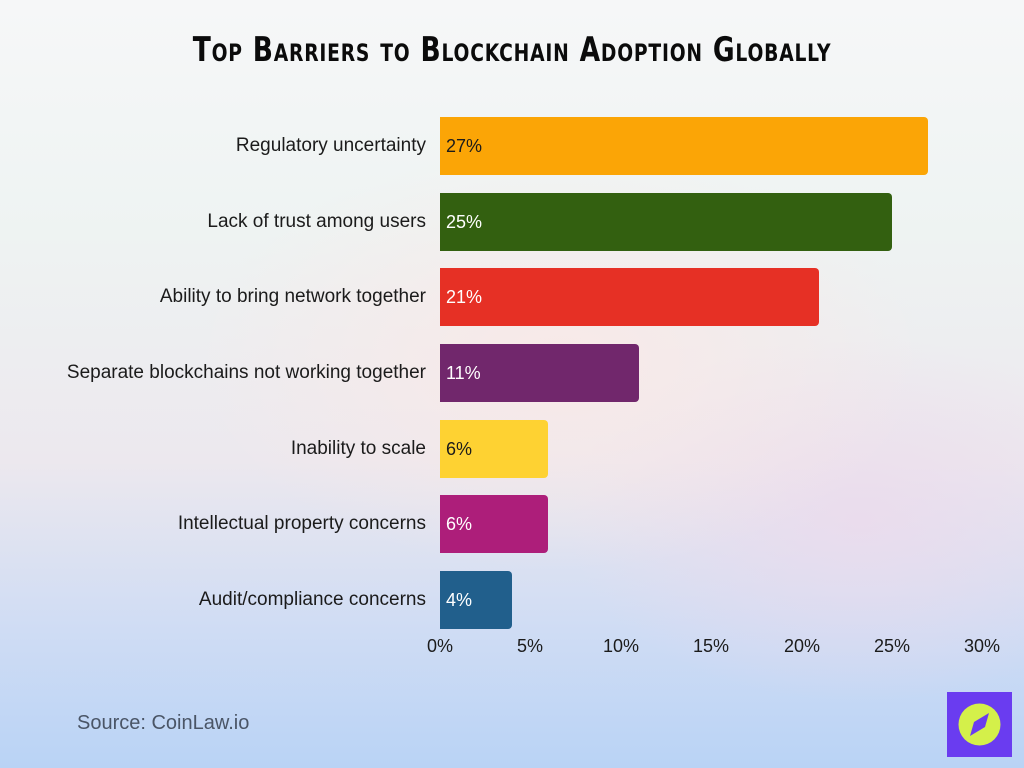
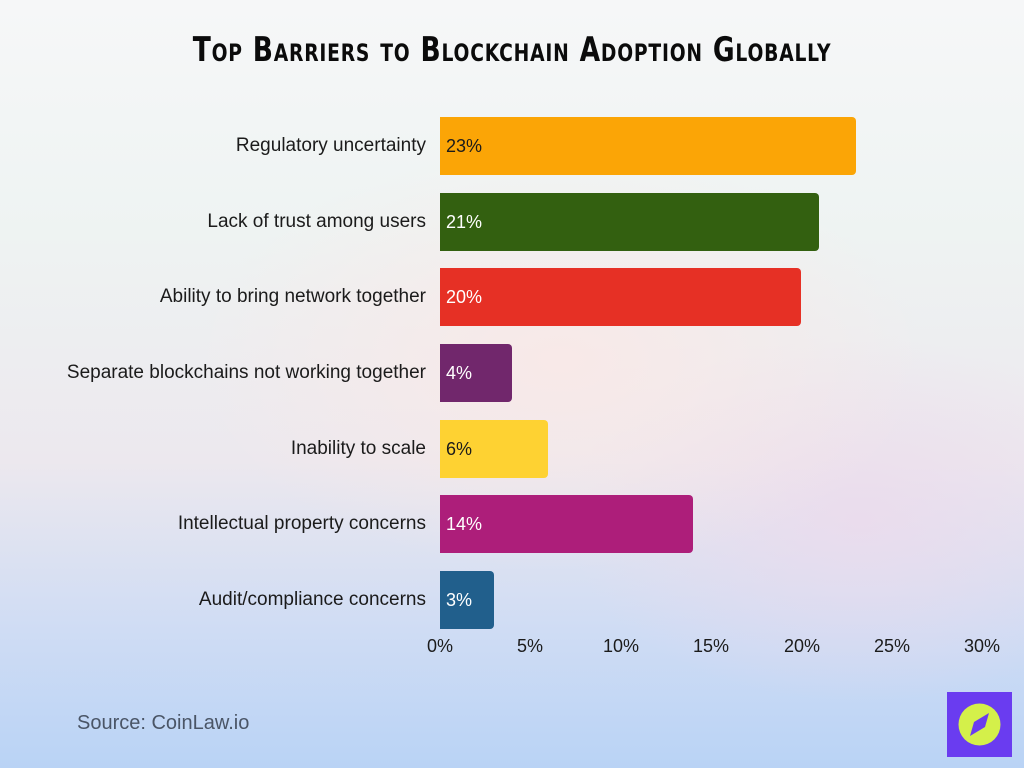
Regulatory uncertainty: 27% -> 23%
Lack of trust among users: 25% -> 21%
Ability to bring network together: 21% -> 20%
Separate blockchains not working together: 11% -> 4%
Intellectual property concerns: 6% -> 14%
Audit/compliance concerns: 4% -> 3%
